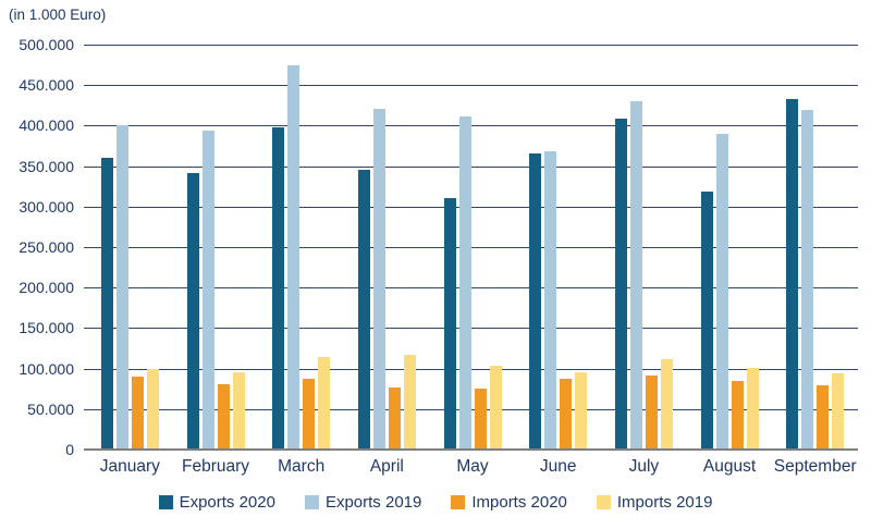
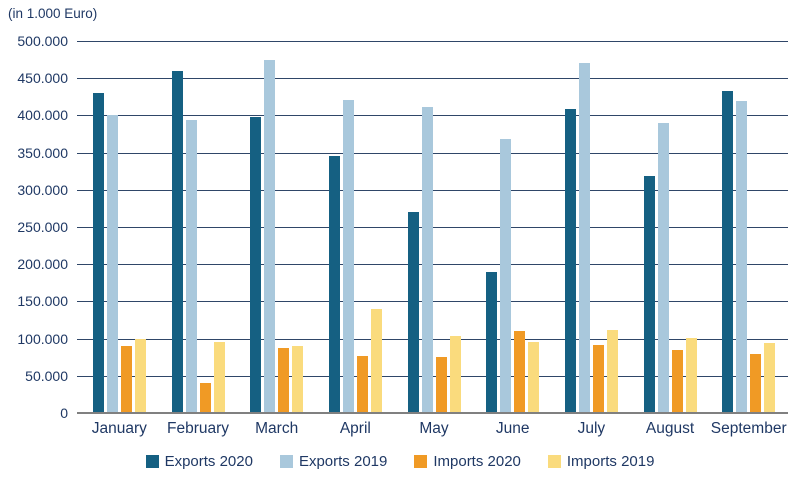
Exports 2020/January: 360000 -> 430000
Exports 2020/February: 340000 -> 460000
Imports 2020/February: 80000 -> 40000
Imports 2019/March: 110000 -> 90000
Imports 2019/April: 120000 -> 140000
Exports 2020/May: 310000 -> 270000
Exports 2020/June: 360000 -> 190000
Imports 2020/June: 90000 -> 110000
Exports 2019/July: 430000 -> 470000
